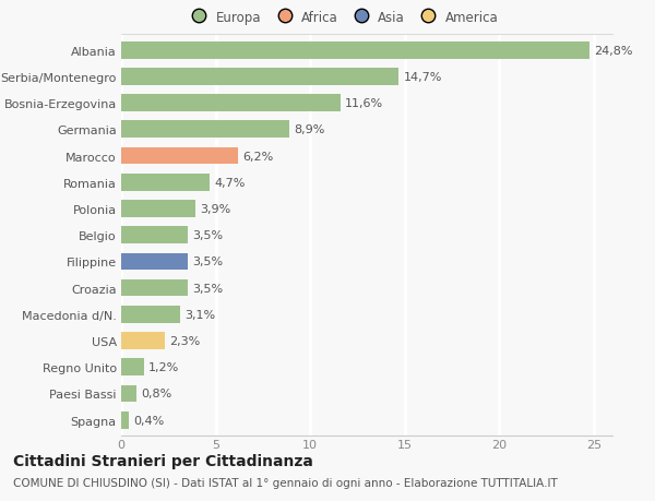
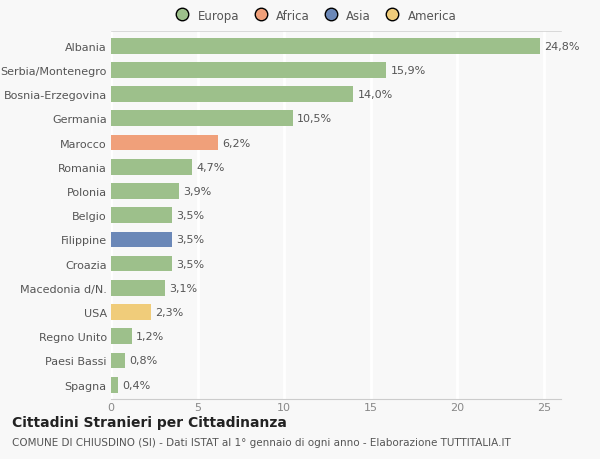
Serbia/Montenegro: 14,7% -> 15,9%
Bosnia-Erzegovina: 11,6% -> 14,0%
Germania: 8,9% -> 10,5%
